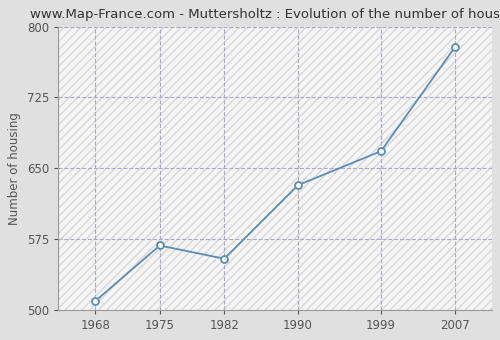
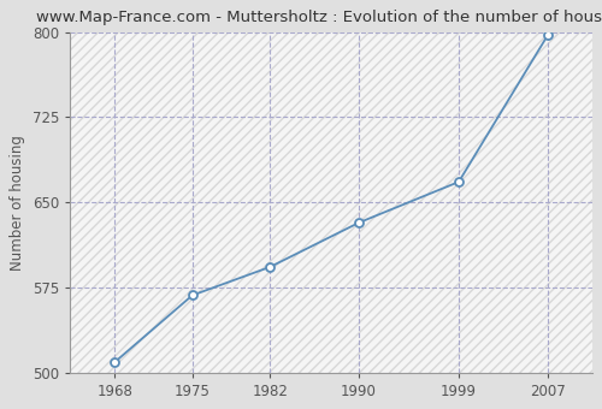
1982: 554 -> 593
2007: 778 -> 797
